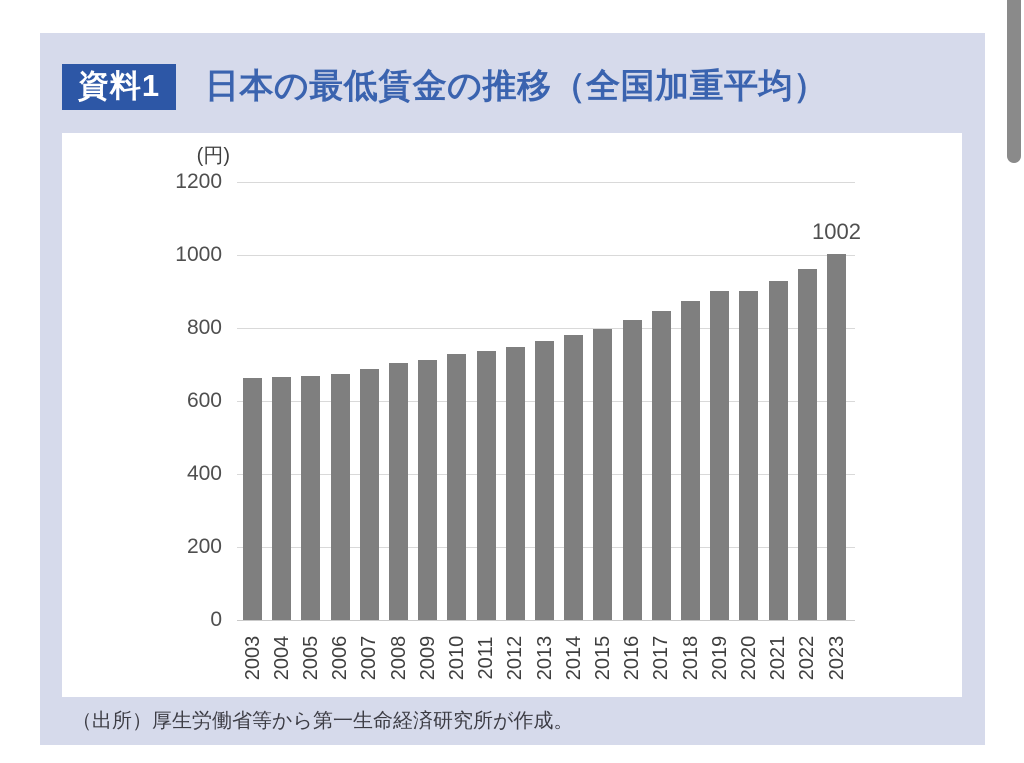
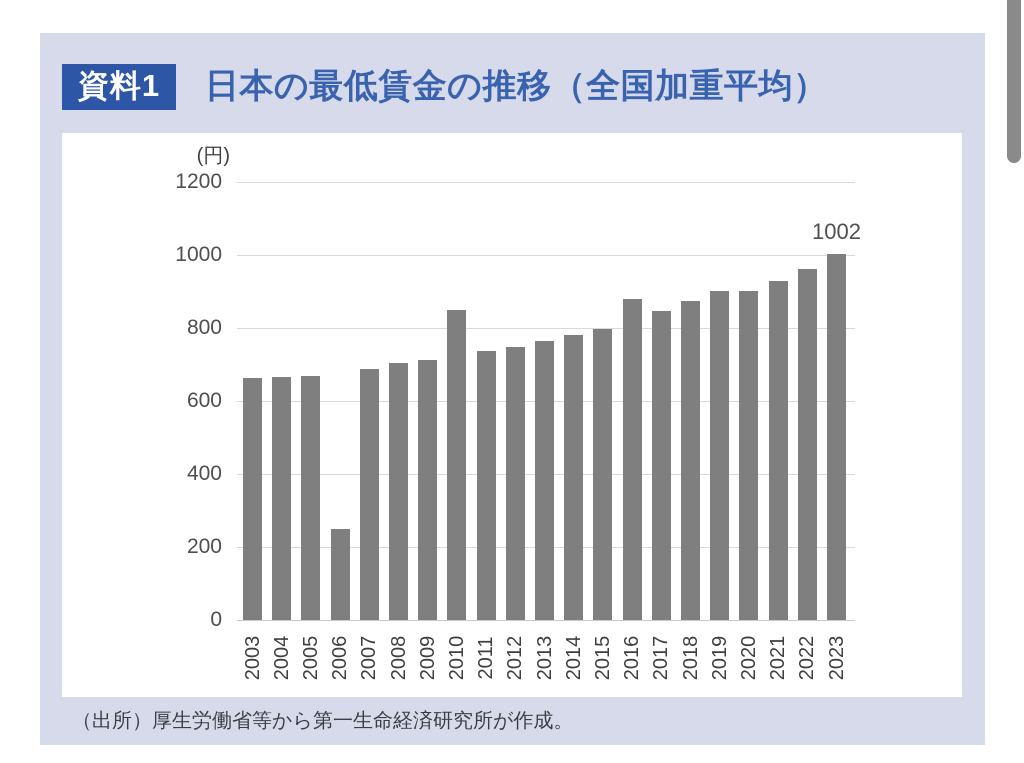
2006: 670 -> 250
2010: 730 -> 850
2016: 820 -> 880
